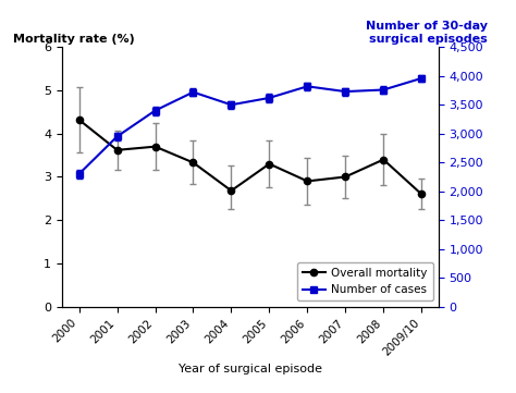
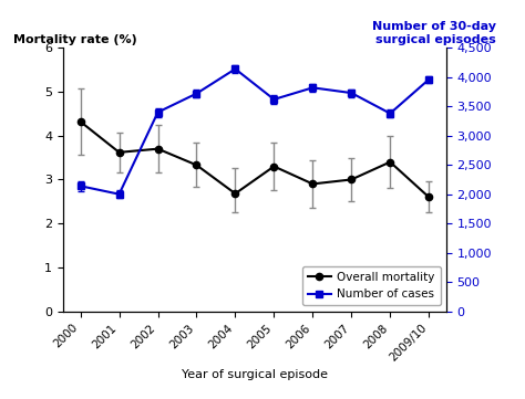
Number of cases/2000: 2,300 -> 2,140
Number of cases/2001: 2,950 -> 2,000
Number of cases/2004: 3,500 -> 4,140
Number of cases/2008: 3,760 -> 3,380
